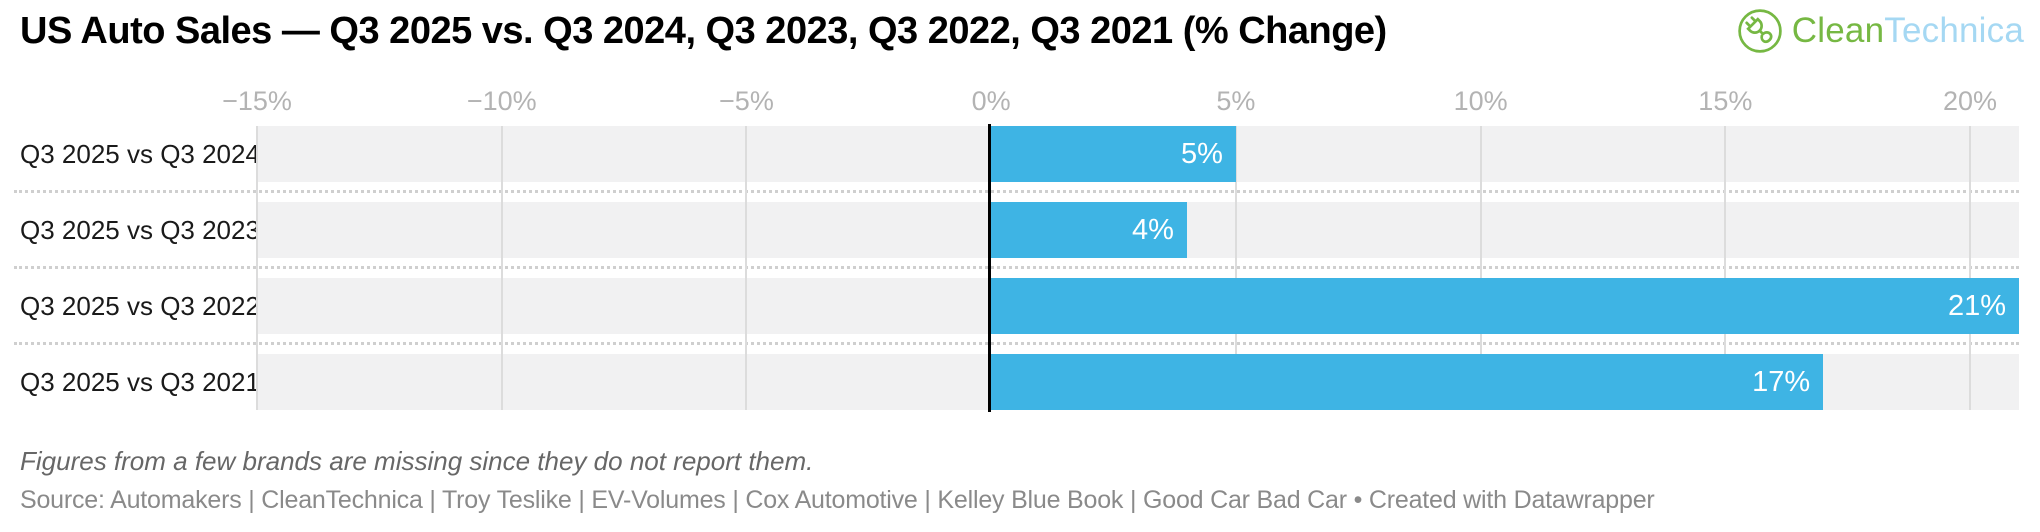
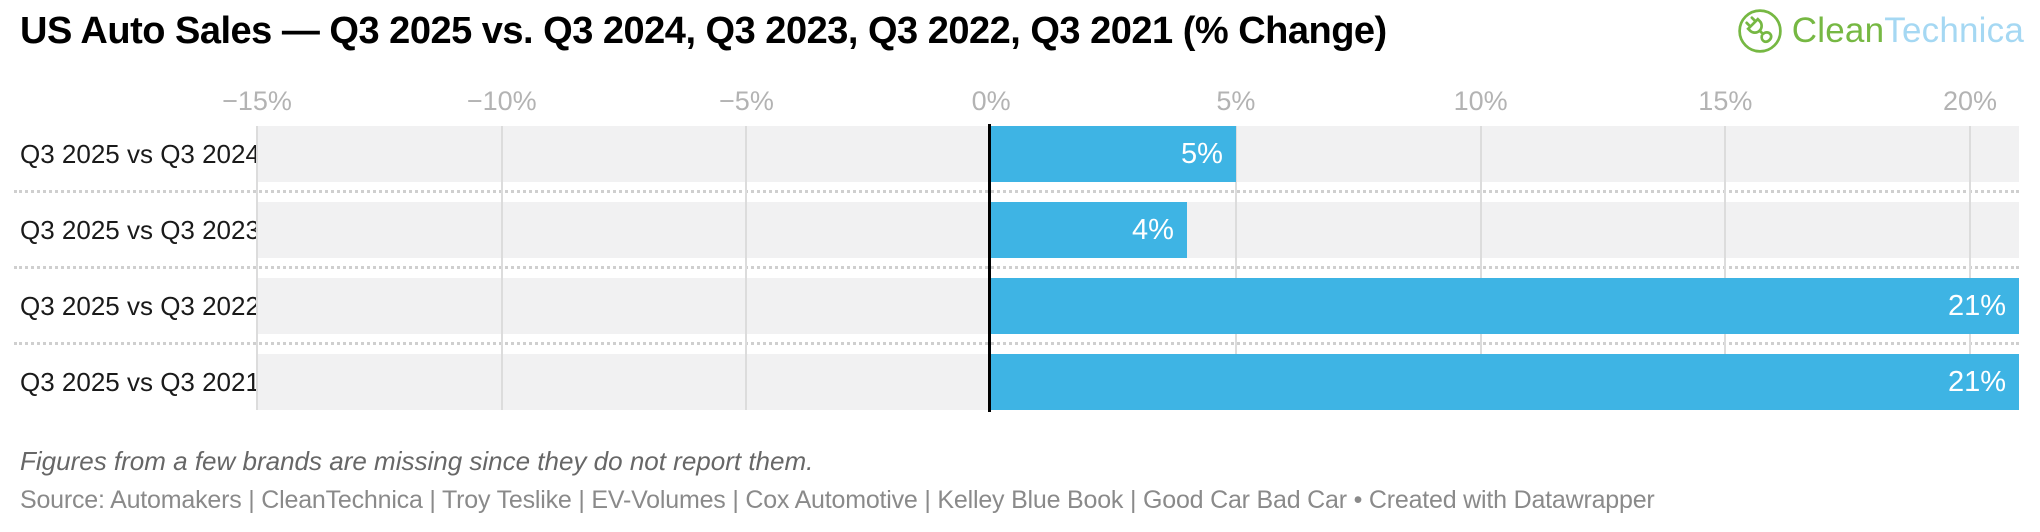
Q3 2025 vs Q3 2021: 17% -> 21%
